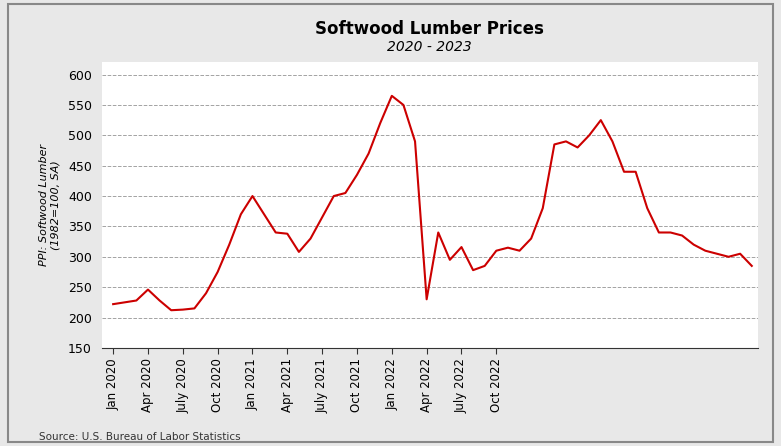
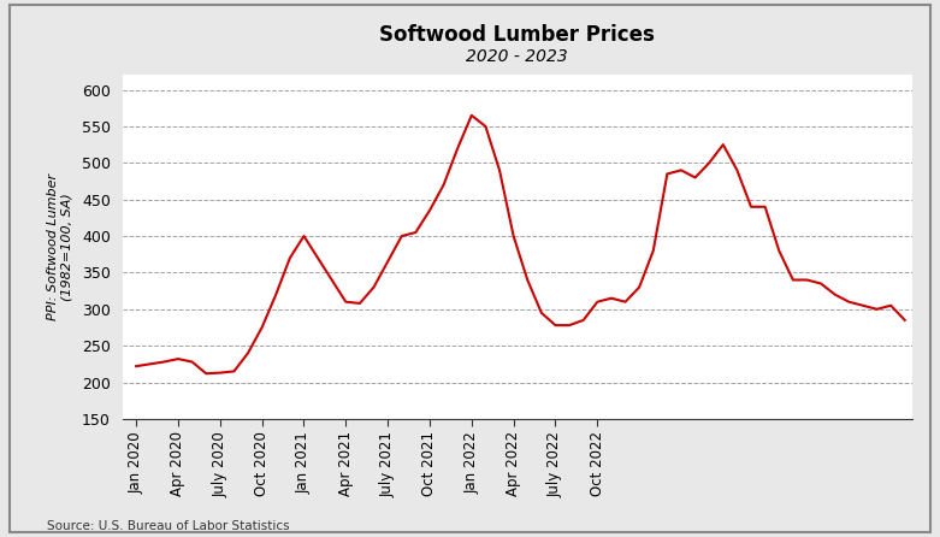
Apr 2020: 246 -> 232
Apr 2021: 338 -> 310
Apr 2022: 230 -> 400
July 2022: 316 -> 278
